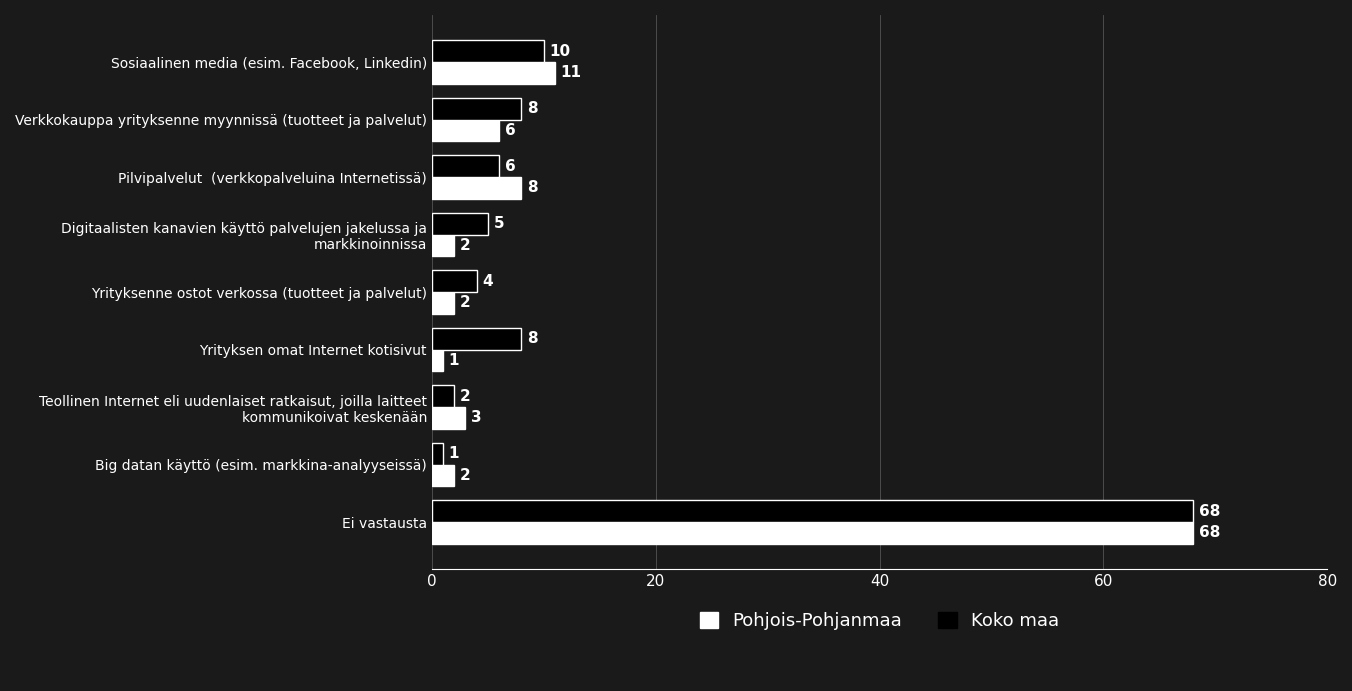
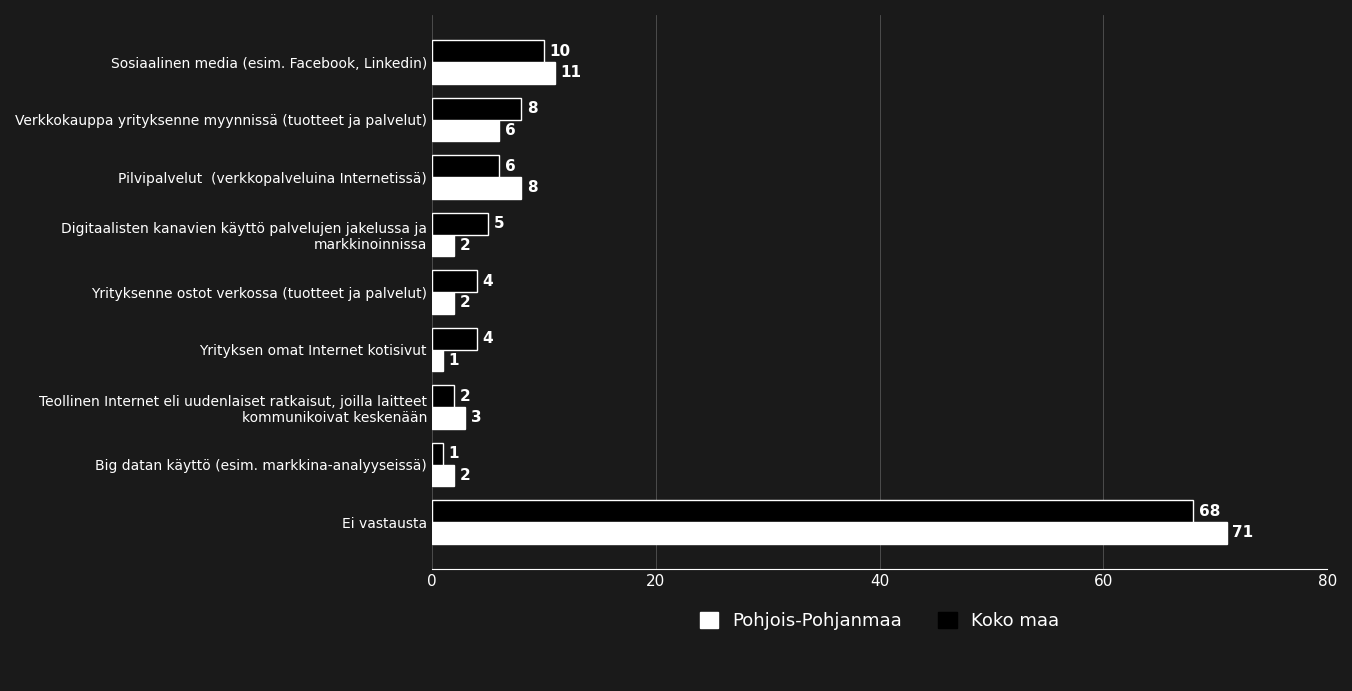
Koko maa/Yrityksen omat Internet kotisivut: 8 -> 4
Pohjois-Pohjanmaa/Ei vastausta: 68 -> 71
